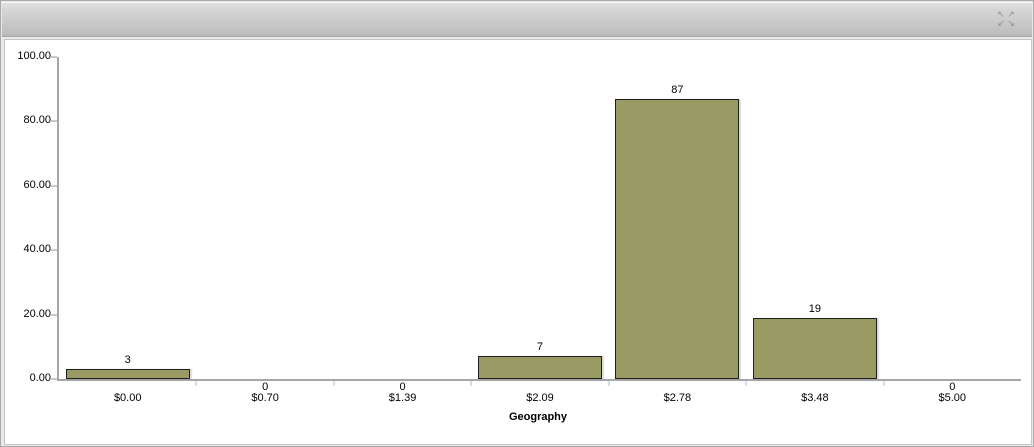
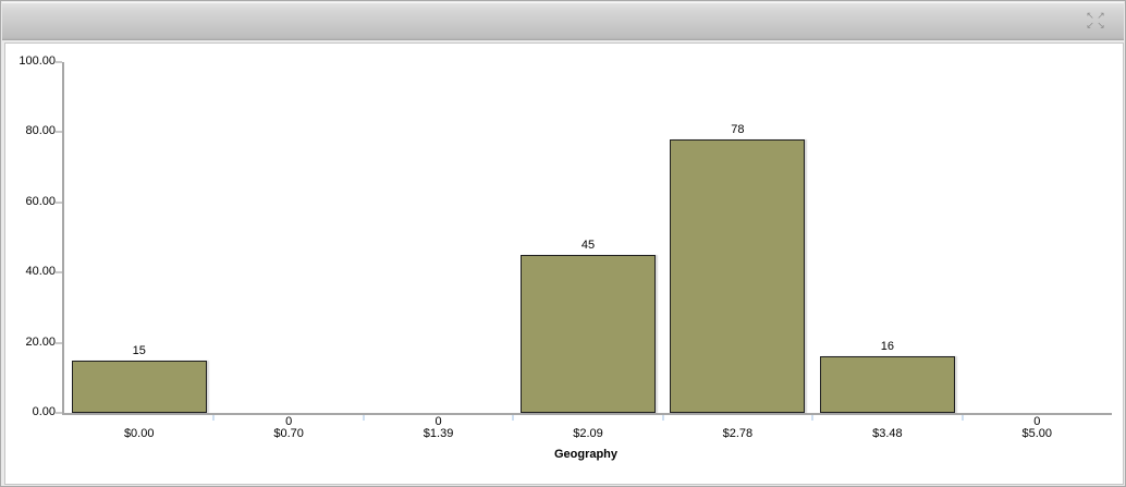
$0.00: 3 -> 15
$2.09: 7 -> 45
$2.78: 87 -> 78
$3.48: 19 -> 16
